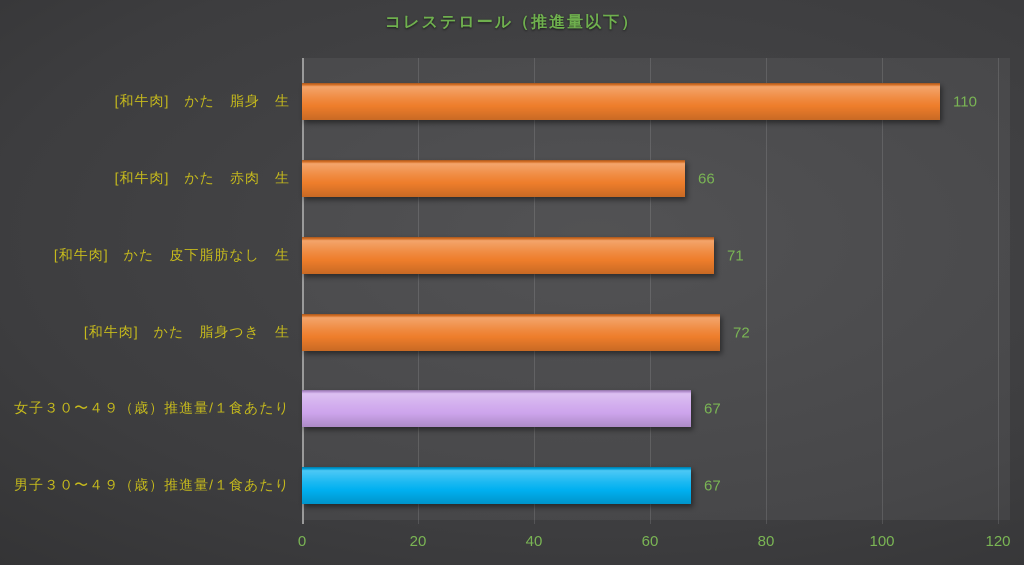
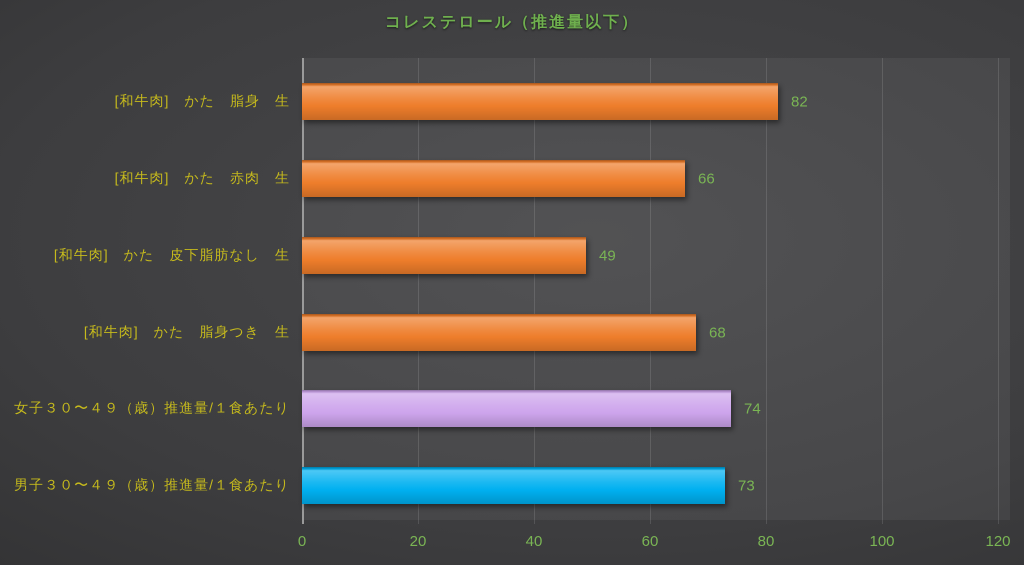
[和牛肉] かた 脂身 生: 110 -> 82
[和牛肉] かた 皮下脂肪なし 生: 71 -> 49
[和牛肉] かた 脂身つき 生: 72 -> 68
女子３０〜４９（歳）推進量/１食あたり: 67 -> 74
男子３０〜４９（歳）推進量/１食あたり: 67 -> 73
